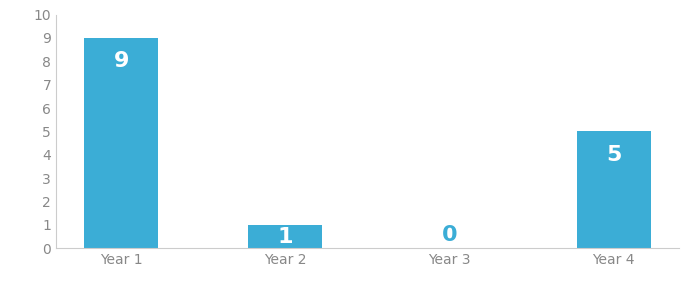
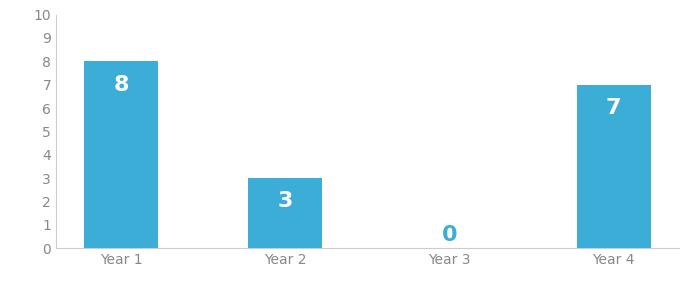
Year 1: 9 -> 8
Year 2: 1 -> 3
Year 4: 5 -> 7
